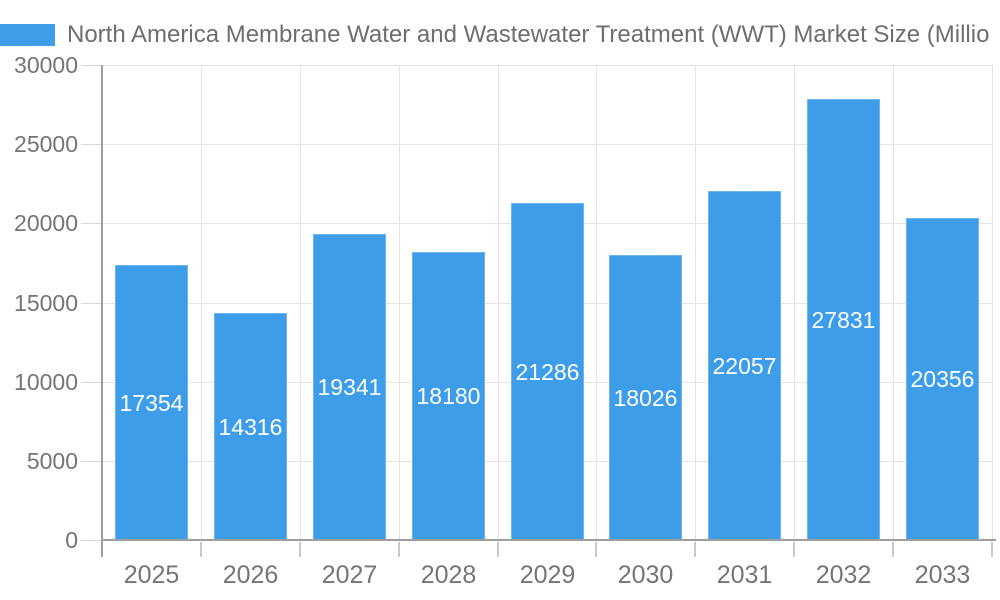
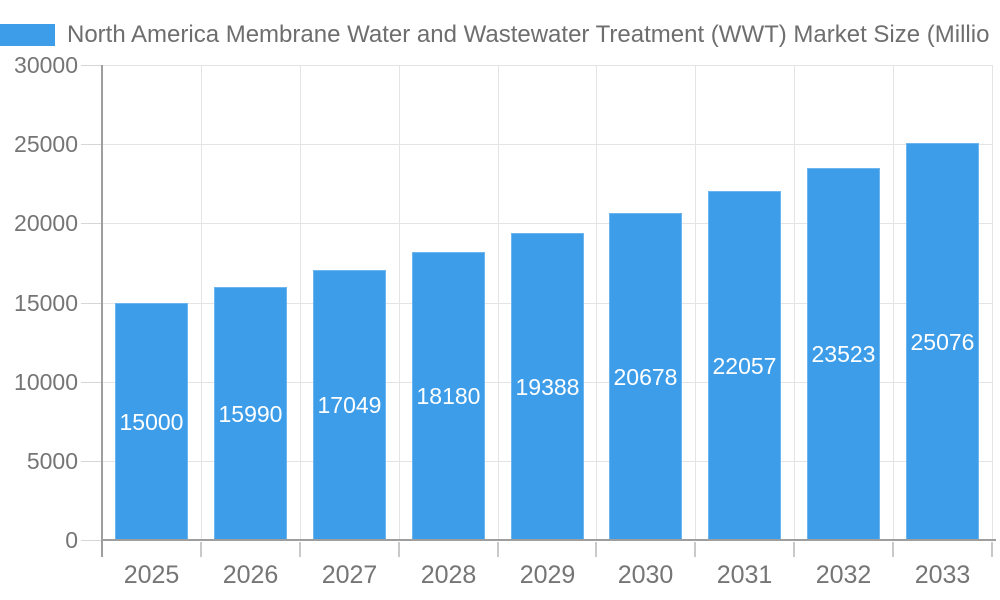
2025: 17354 -> 15000
2026: 14316 -> 15990
2027: 19341 -> 17049
2029: 21286 -> 19388
2030: 18026 -> 20678
2032: 27831 -> 23523
2033: 20356 -> 25076
